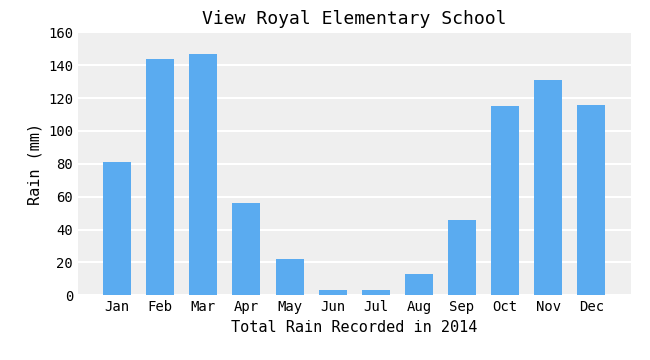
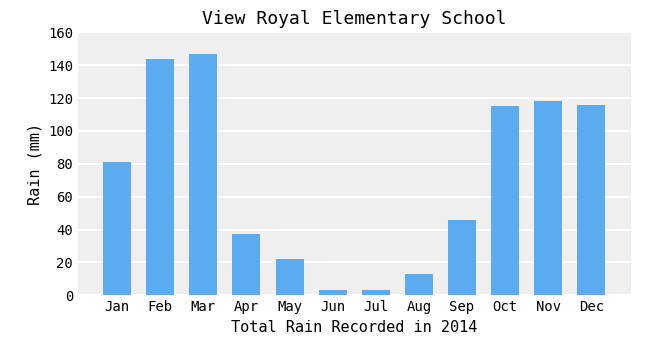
Apr: 56 -> 37
Nov: 131 -> 118
